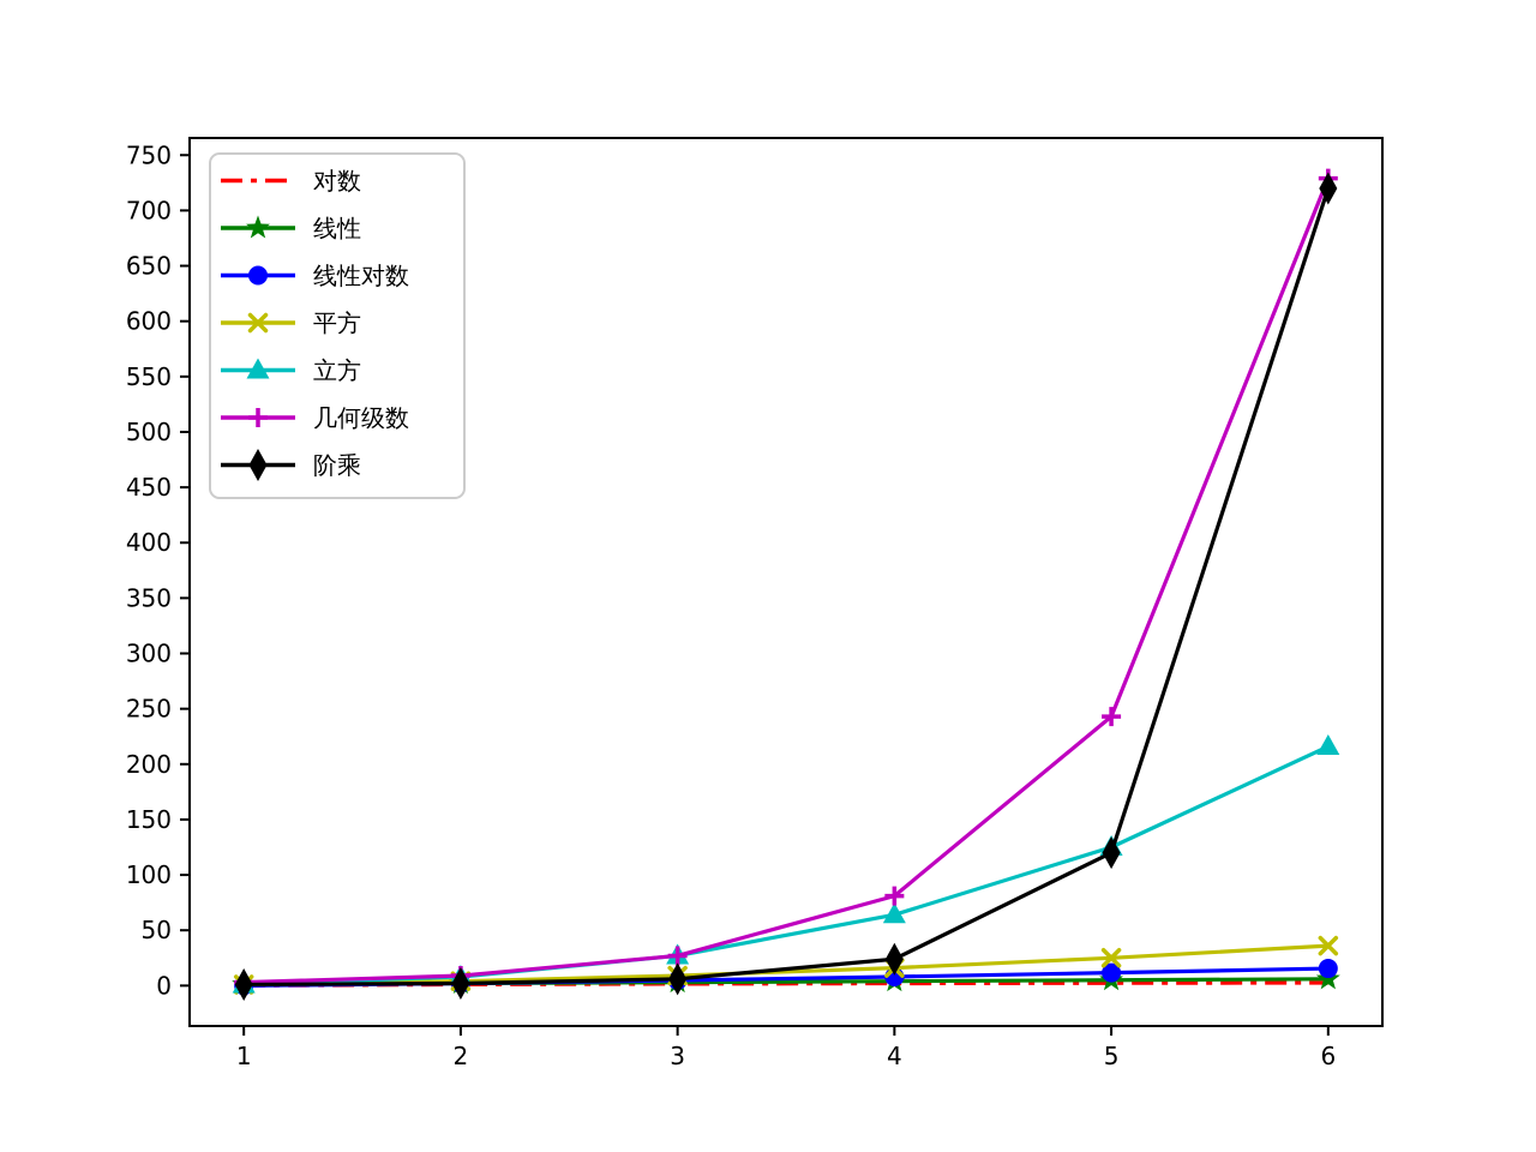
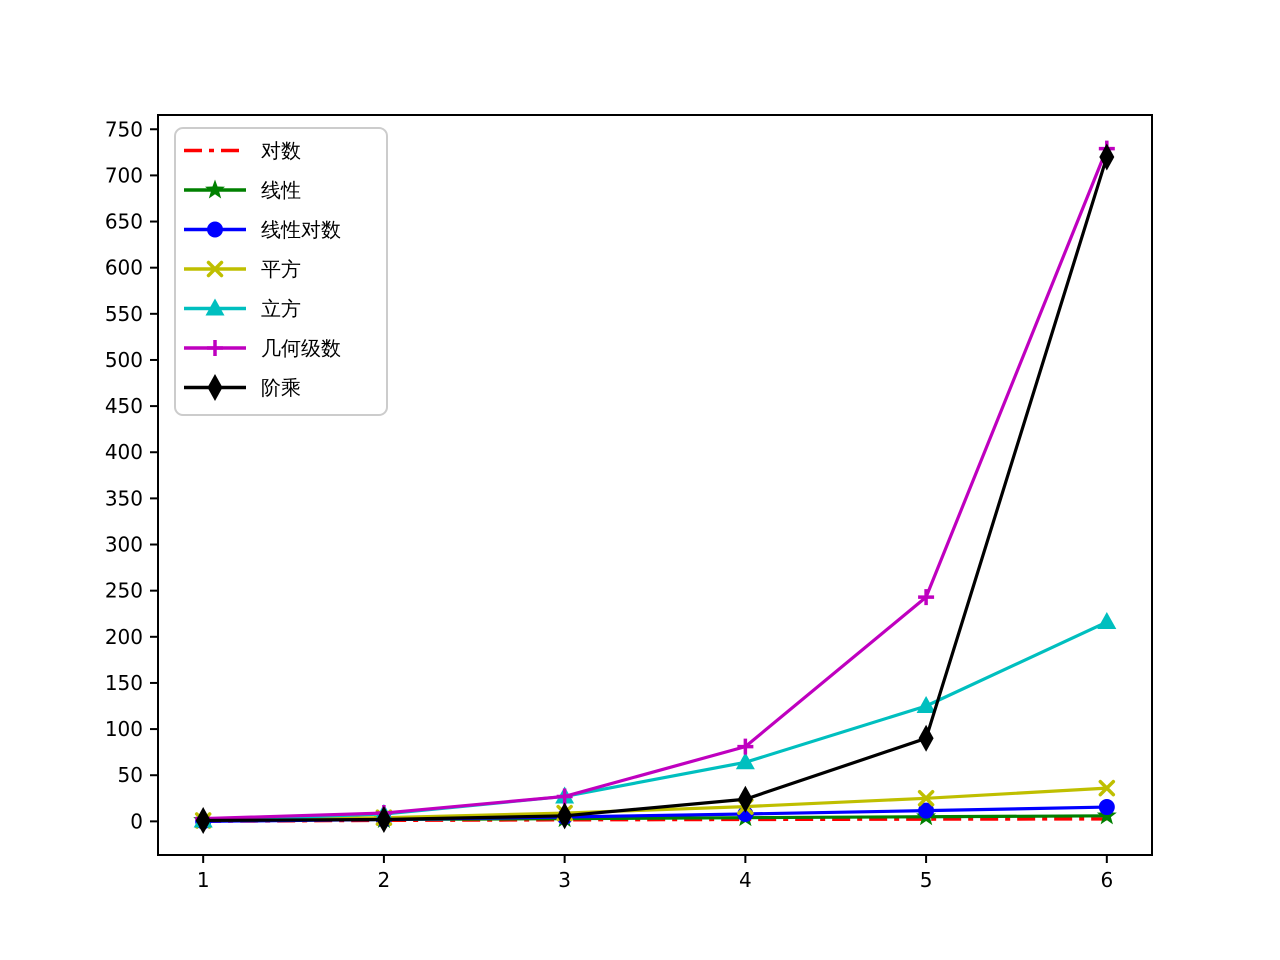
阶乘/5: 120 -> 90
